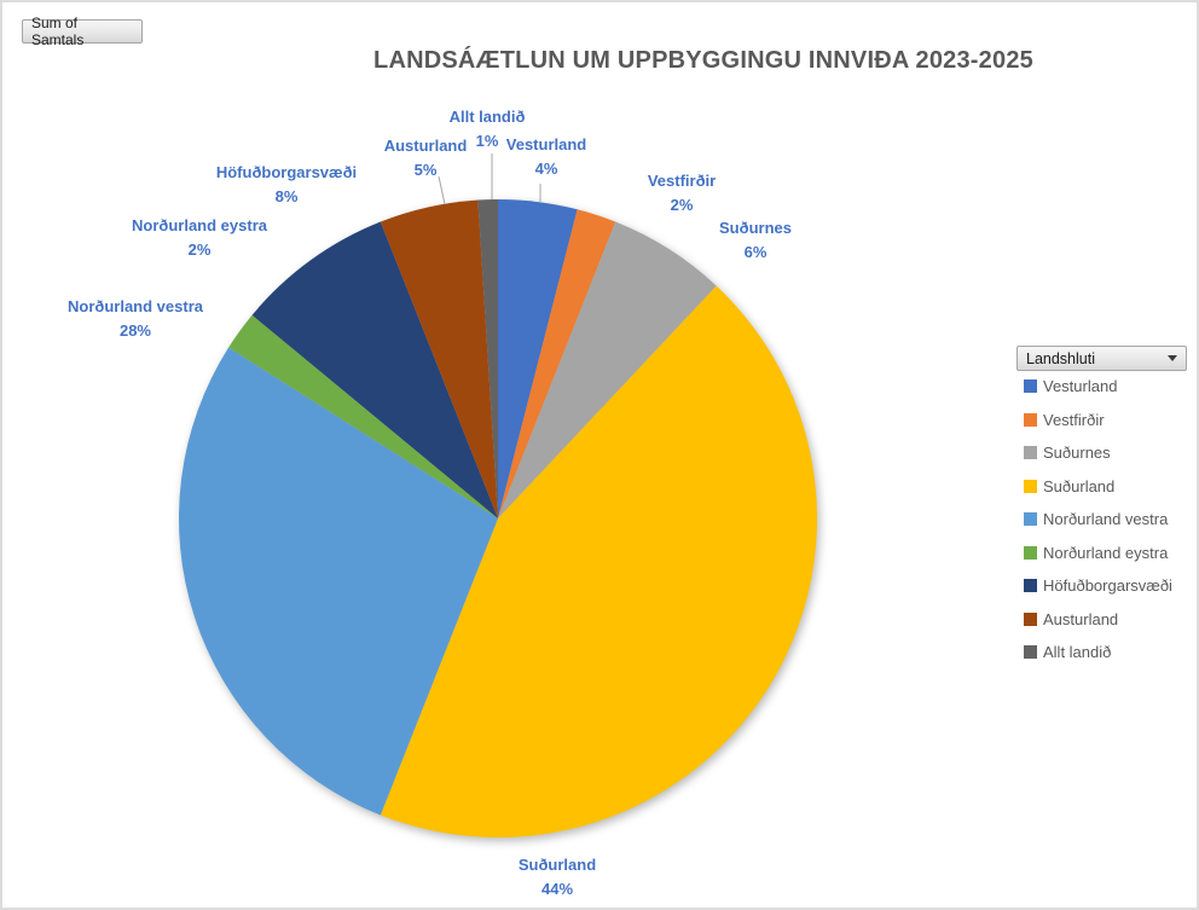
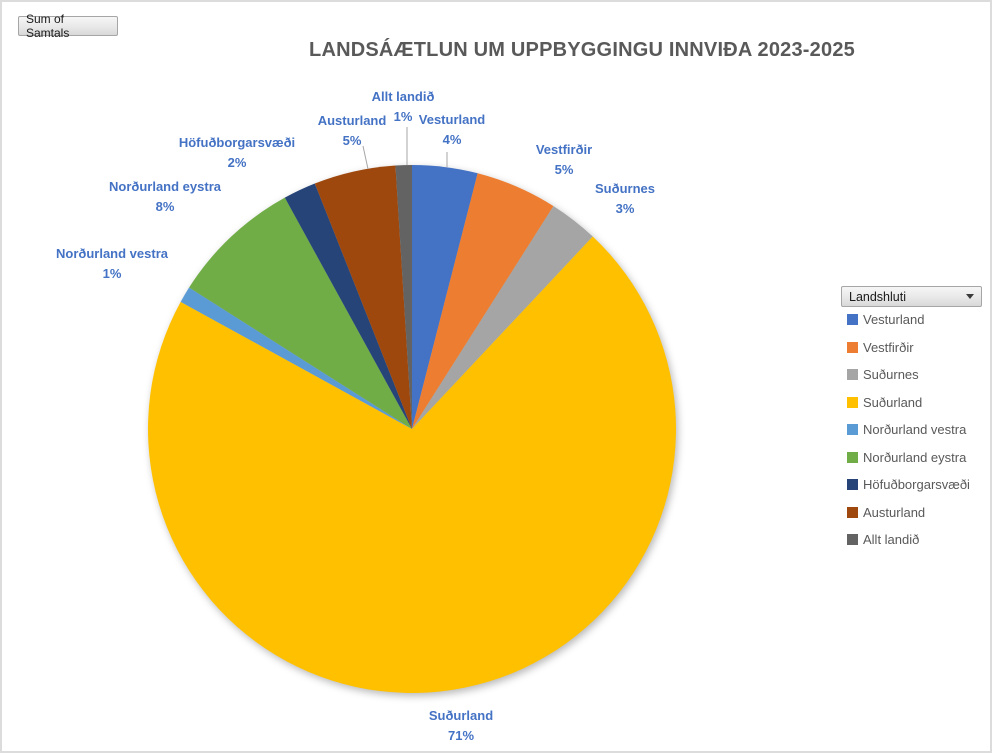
Vestfirðir: 2% -> 5%
Suðurnes: 6% -> 3%
Suðurland: 44% -> 71%
Norðurland vestra: 28% -> 1%
Norðurland eystra: 2% -> 8%
Höfuðborgarsvæði: 8% -> 2%
